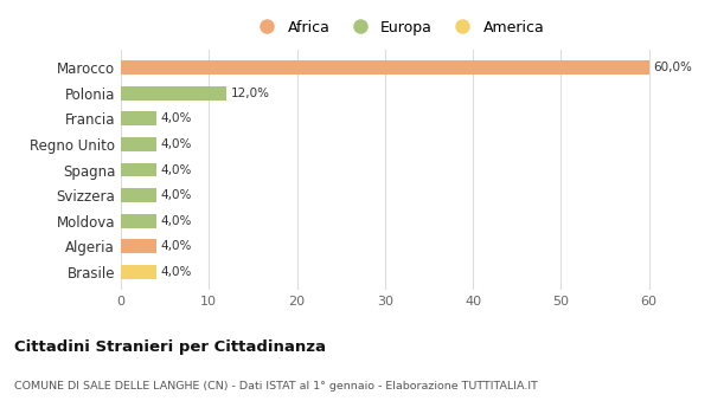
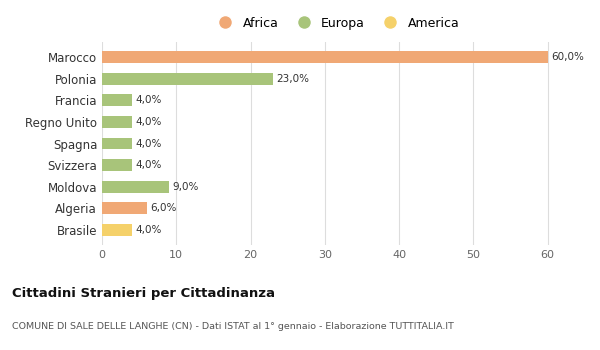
Polonia: 12,0% -> 23,0%
Moldova: 4,0% -> 9,0%
Algeria: 4,0% -> 6,0%
